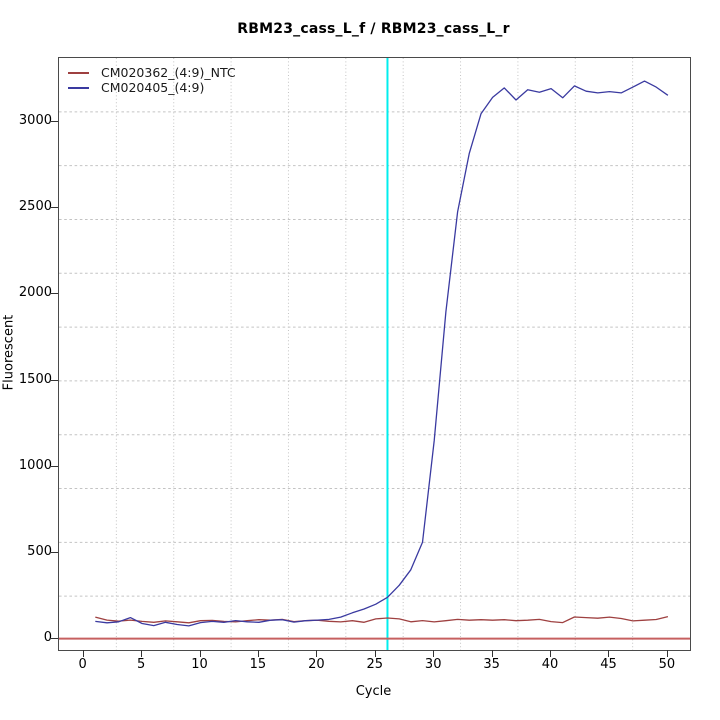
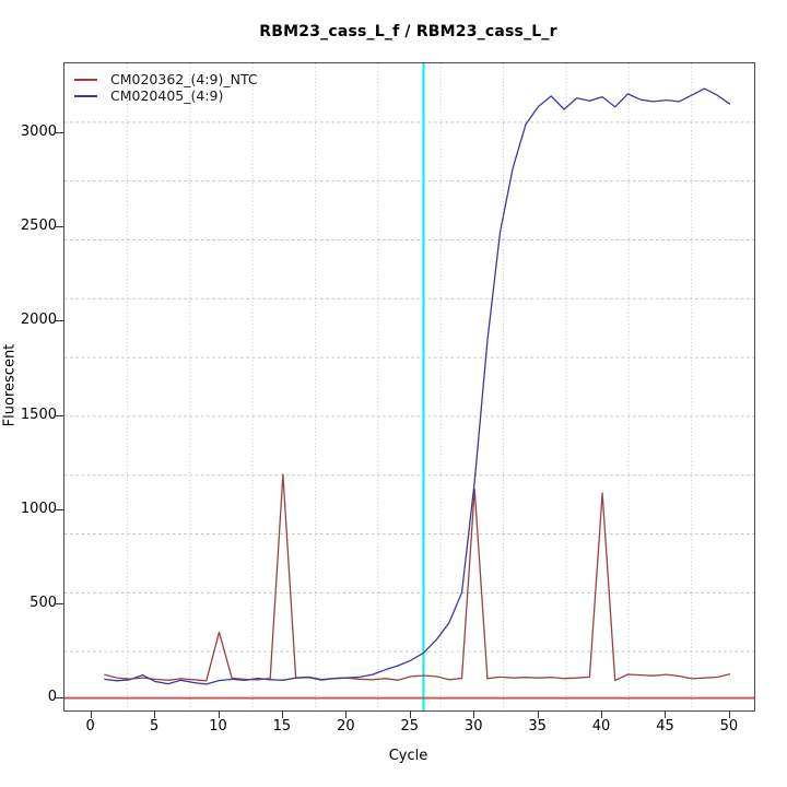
CM020362_(4:9)_NTC/10: 100 -> 350
CM020362_(4:9)_NTC/15: 110 -> 1190
CM020362_(4:9)_NTC/30: 100 -> 1110
CM020362_(4:9)_NTC/40: 100 -> 1090
